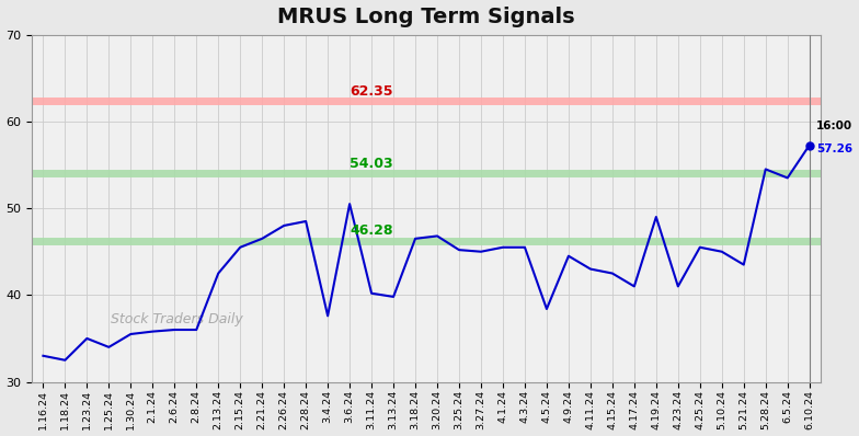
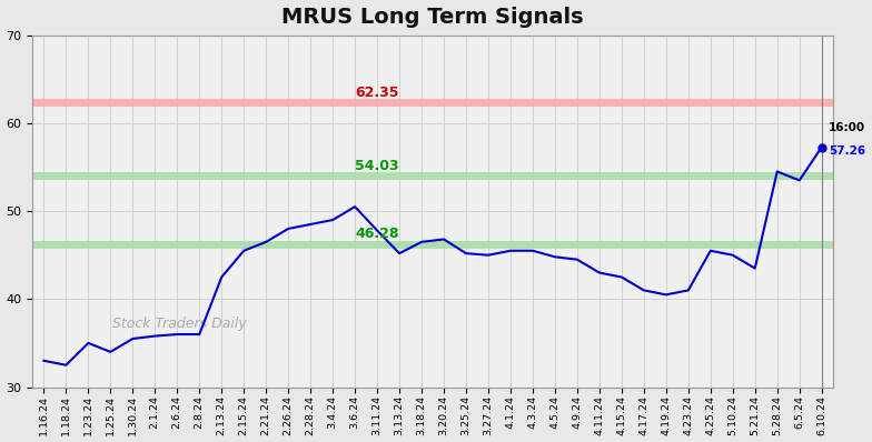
3.4.24: 37.6 -> 49.0
3.11.24: 40.2 -> 47.8
3.13.24: 39.8 -> 45.2
4.5.24: 38.4 -> 44.8
4.19.24: 49.0 -> 40.5
